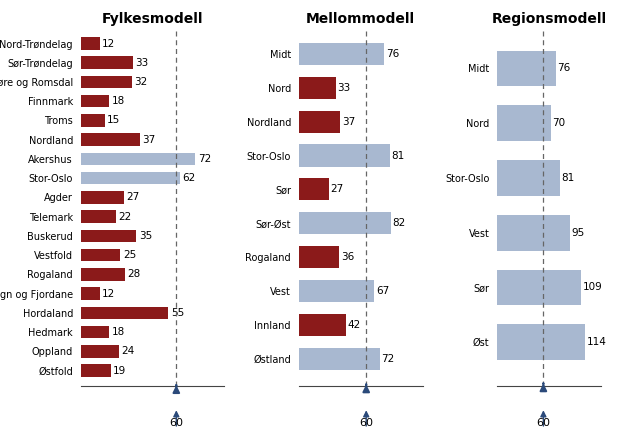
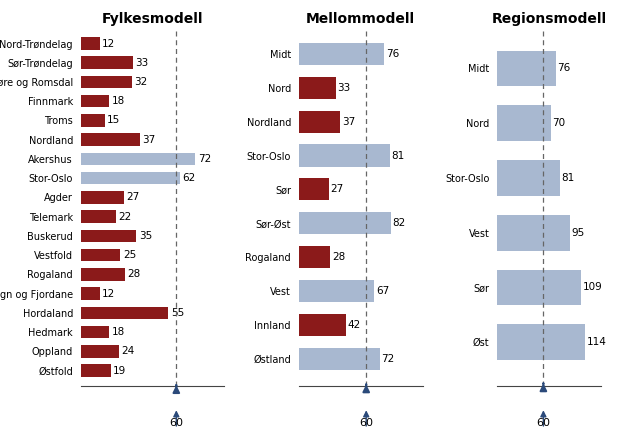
Mellommodell/Rogaland: 36 -> 28
